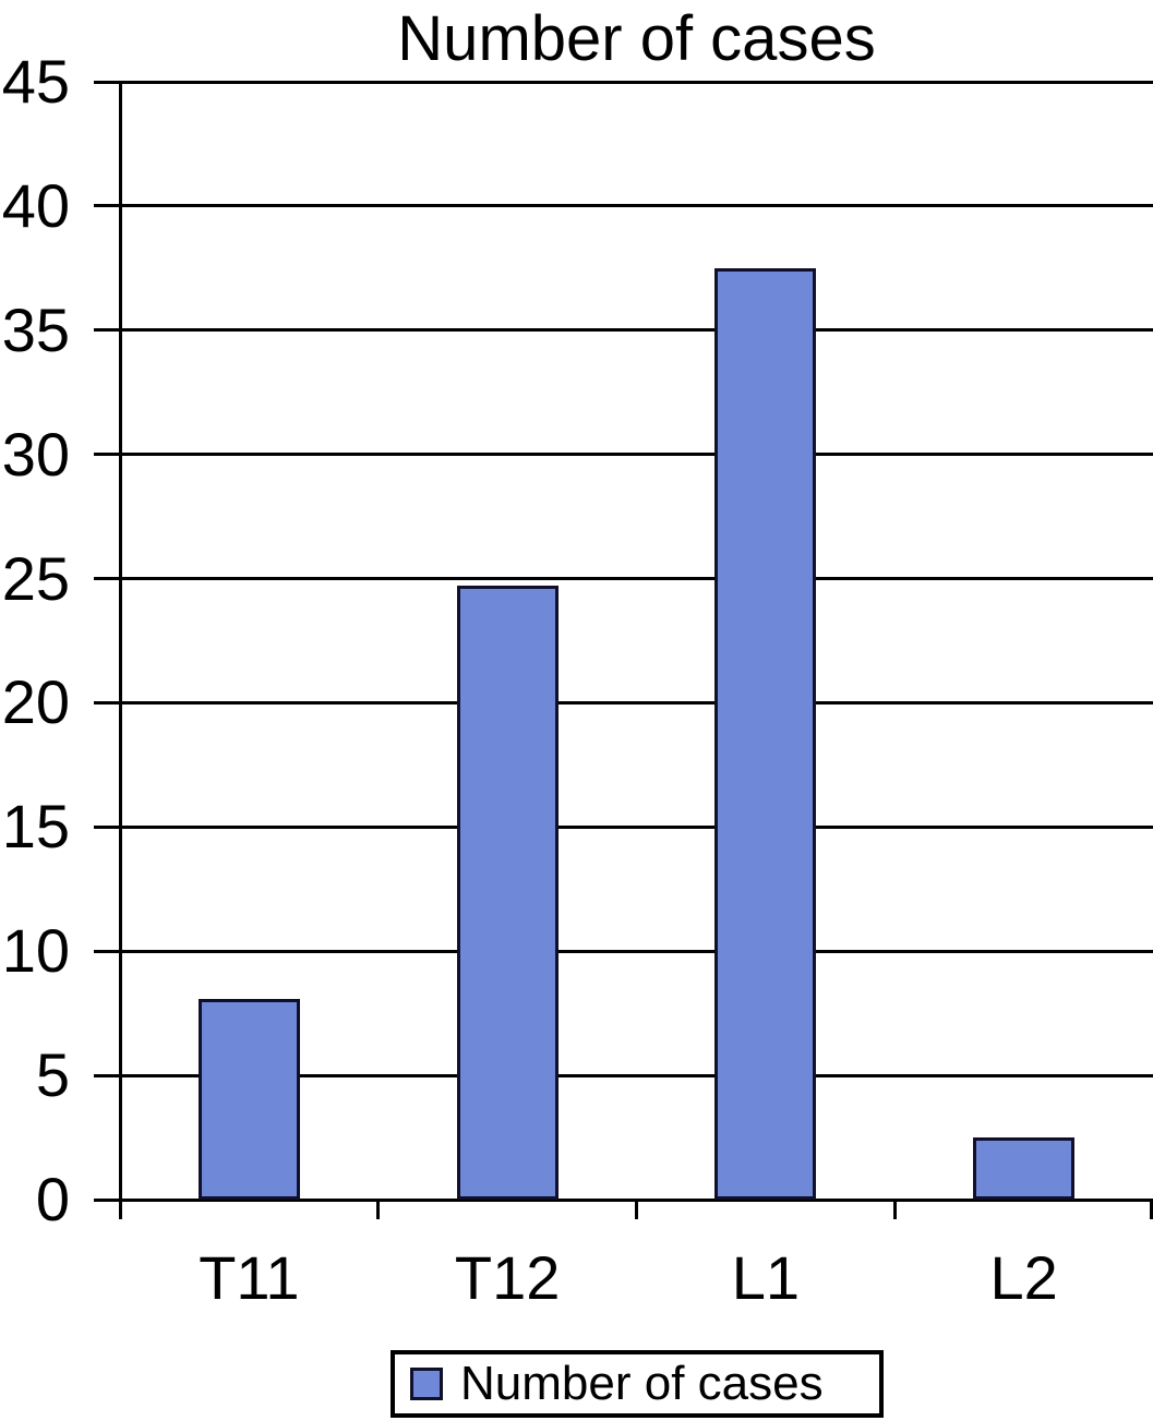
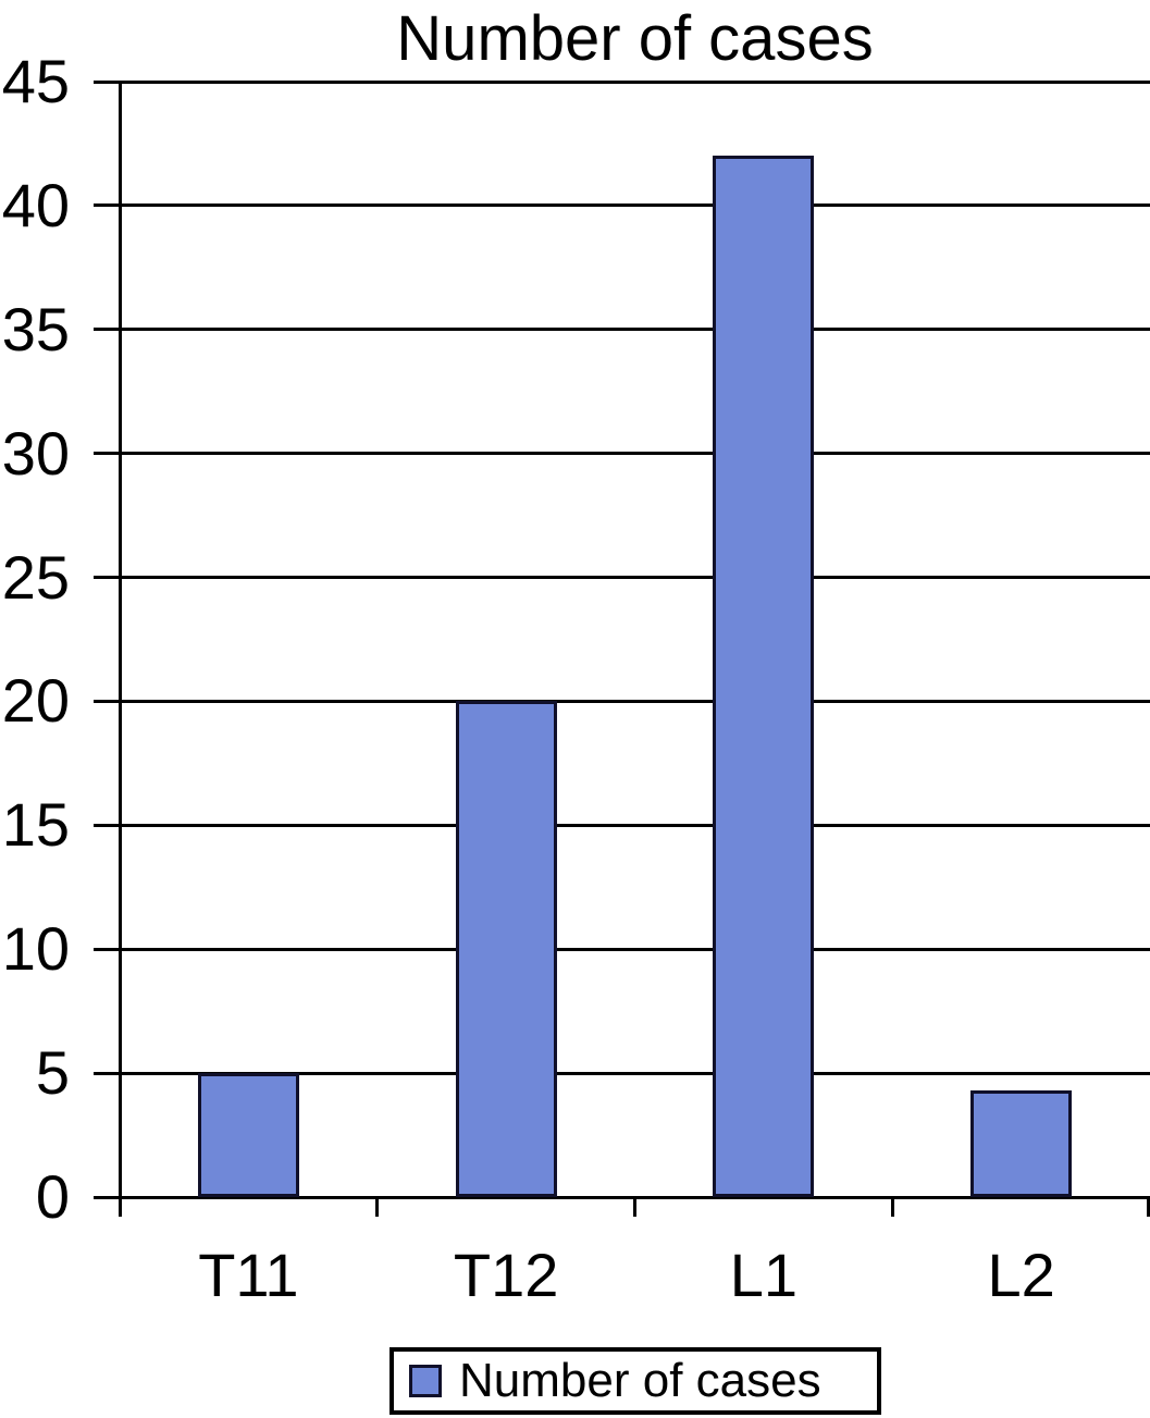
T11: 8.1 -> 5.0
T12: 24.7 -> 20.0
L1: 37.5 -> 42.0
L2: 2.5 -> 4.3
